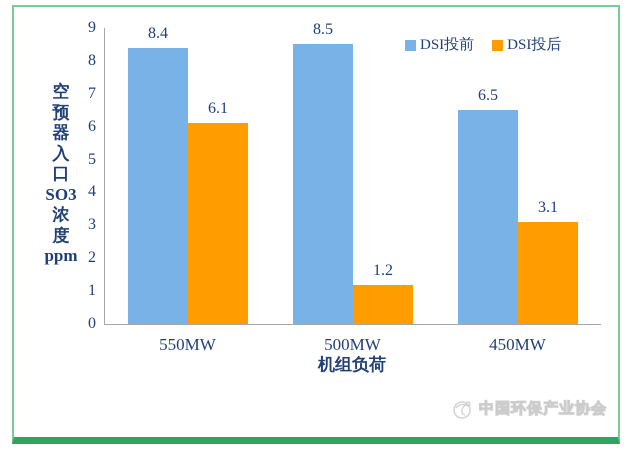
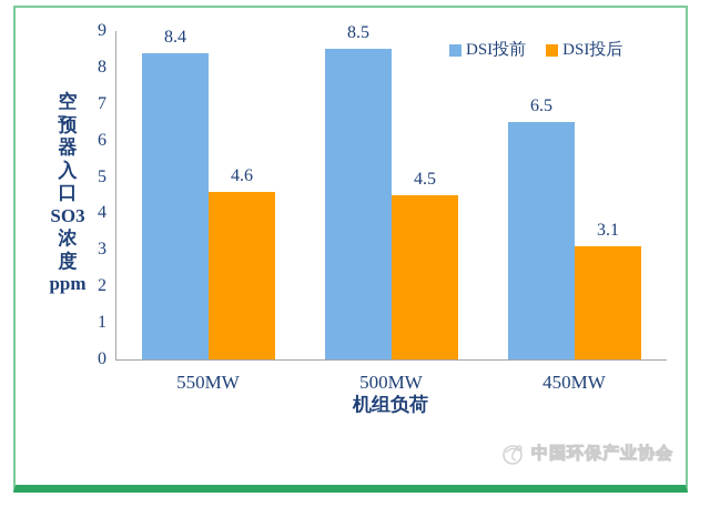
DSI投后/550MW: 6.1 -> 4.6
DSI投后/500MW: 1.2 -> 4.5
